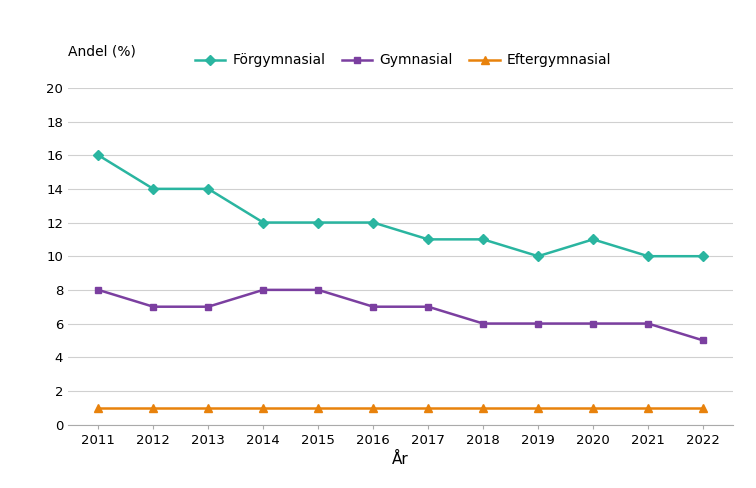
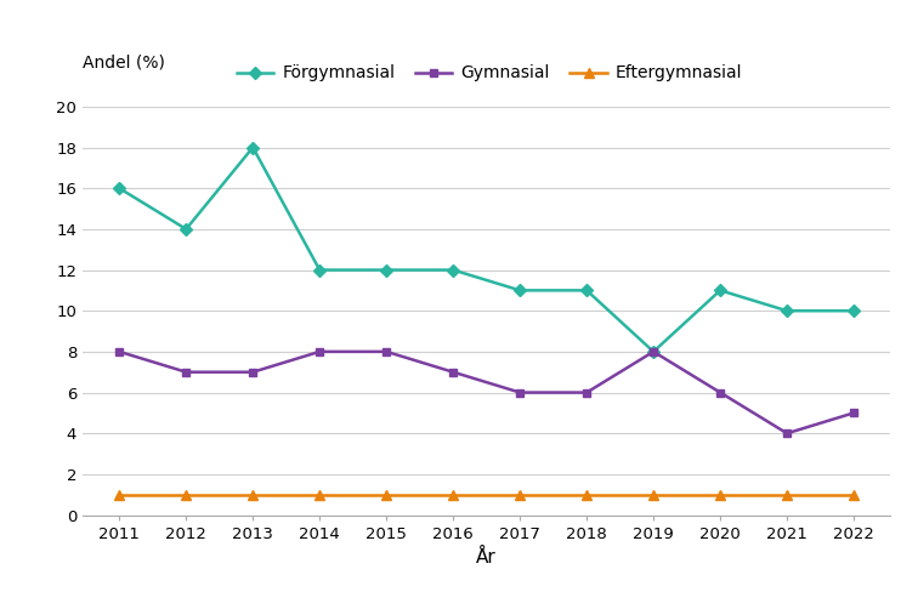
Förgymnasial/2013: 14 -> 18
Gymnasial/2017: 7 -> 6
Förgymnasial/2019: 10 -> 8
Gymnasial/2019: 6 -> 8
Gymnasial/2021: 6 -> 4
